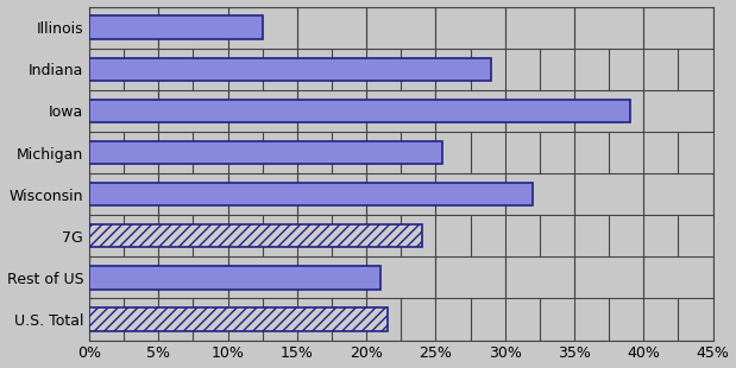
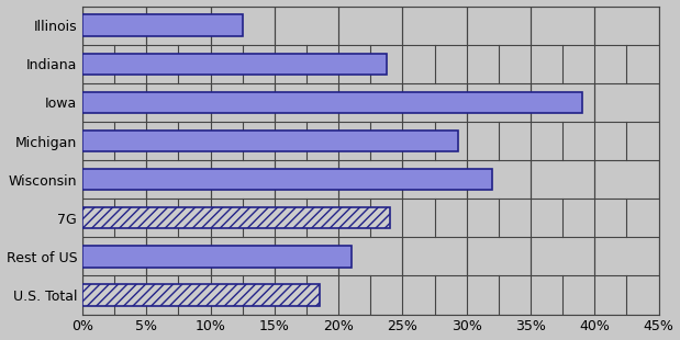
Indiana: 29.0% -> 23.8%
Michigan: 25.5% -> 29.3%
U.S. Total: 21.5% -> 18.5%
